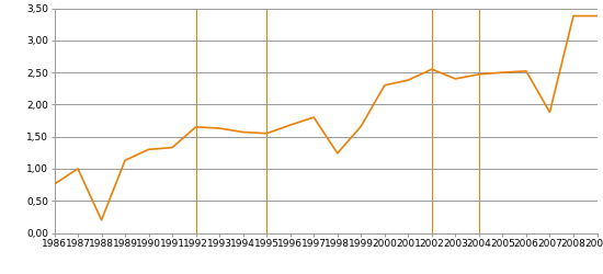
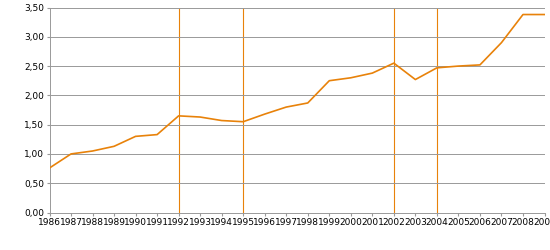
1988: 0,20 -> 1,05
1998: 1,24 -> 1,87
1999: 1,66 -> 2,25
2003: 2,40 -> 2,27
2007: 1,88 -> 2,90
